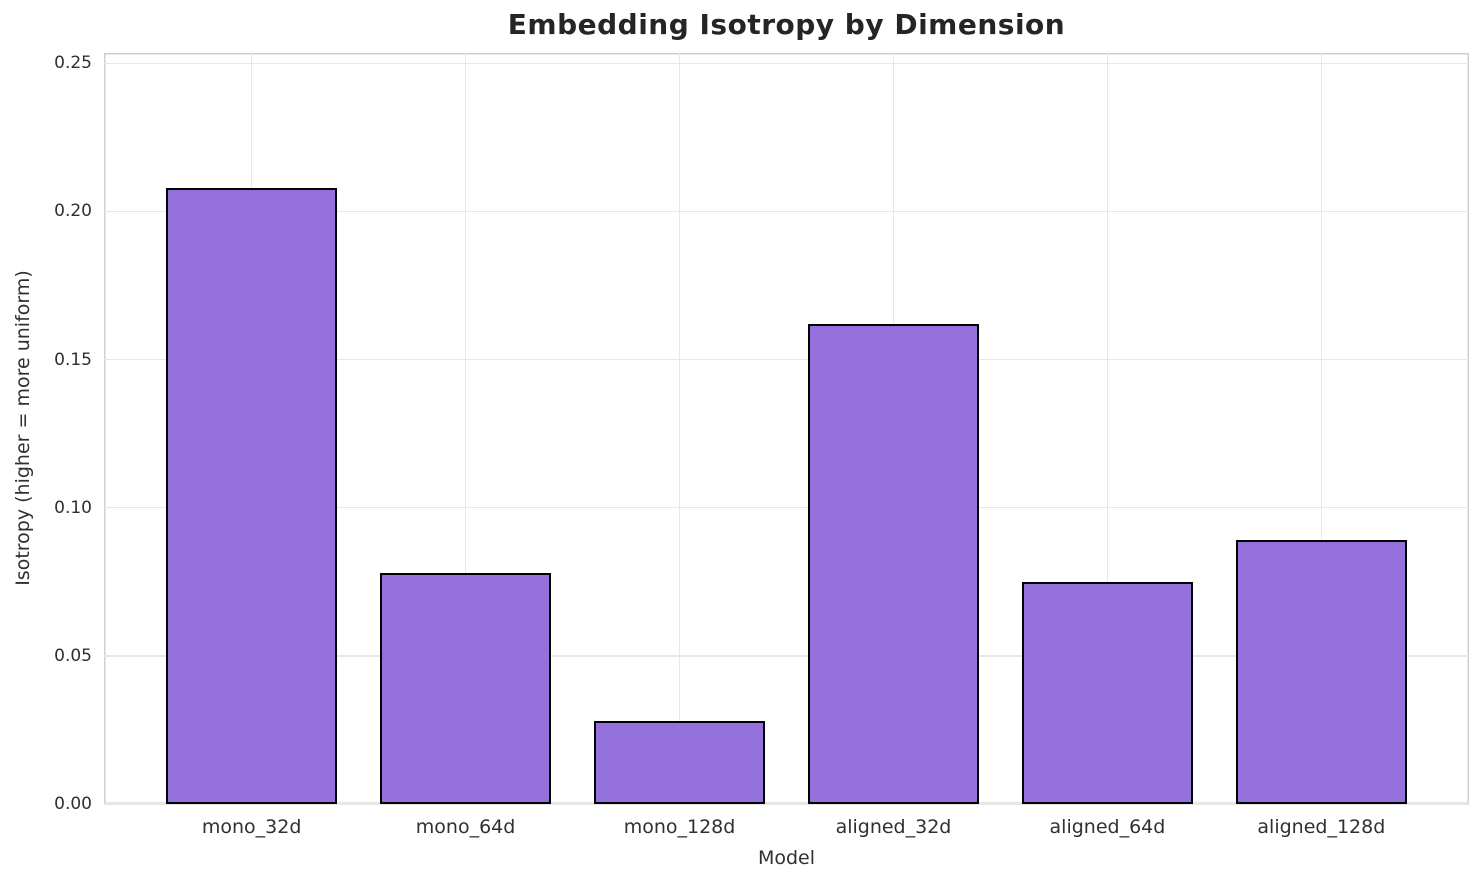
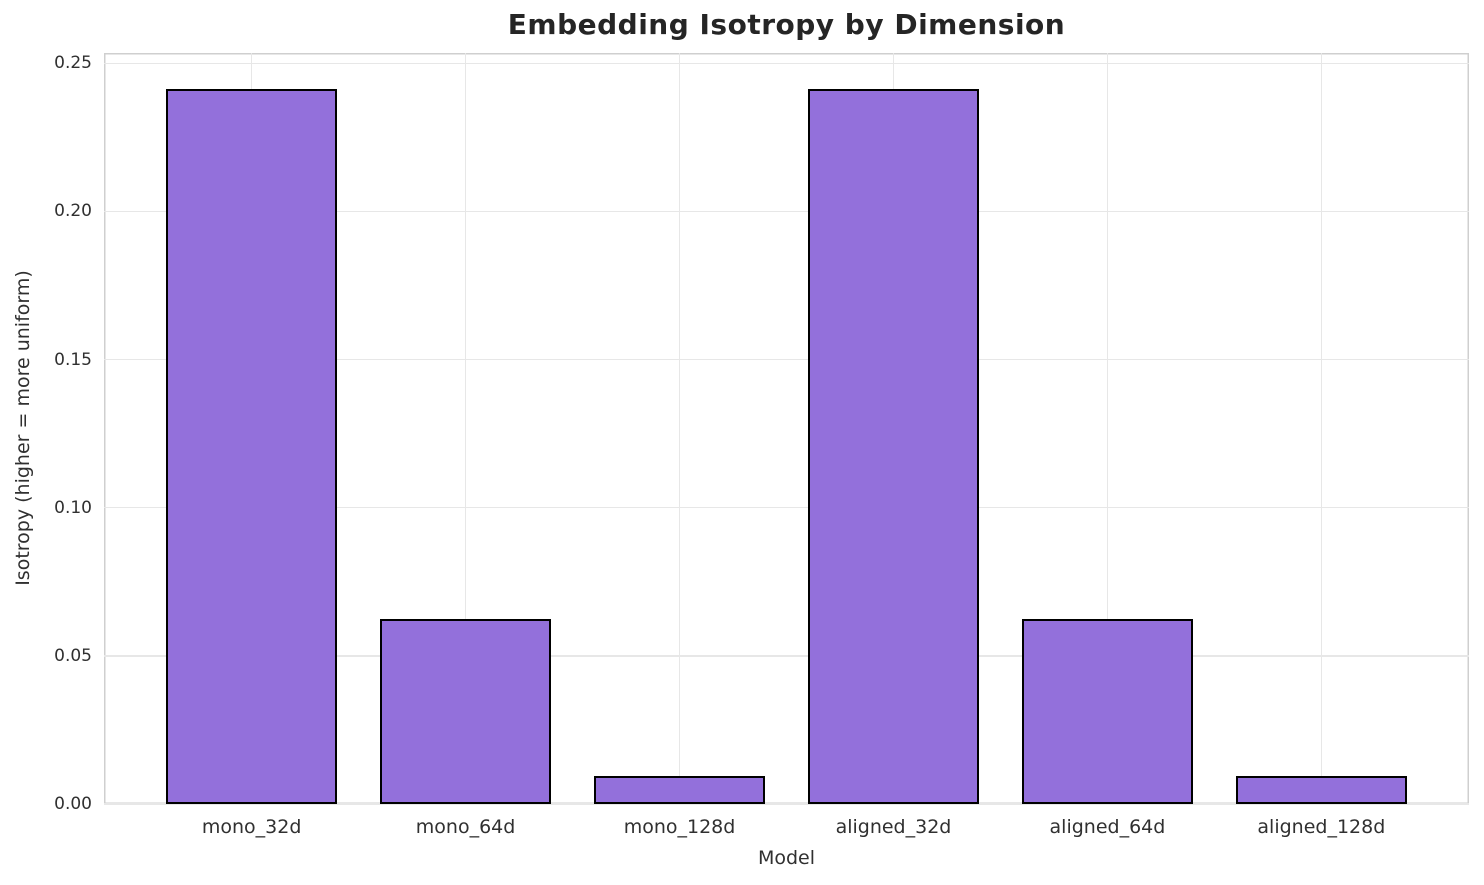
mono_32d: 0.208 -> 0.241
mono_64d: 0.078 -> 0.062
mono_128d: 0.028 -> 0.009
aligned_32d: 0.162 -> 0.241
aligned_64d: 0.075 -> 0.062
aligned_128d: 0.089 -> 0.009
